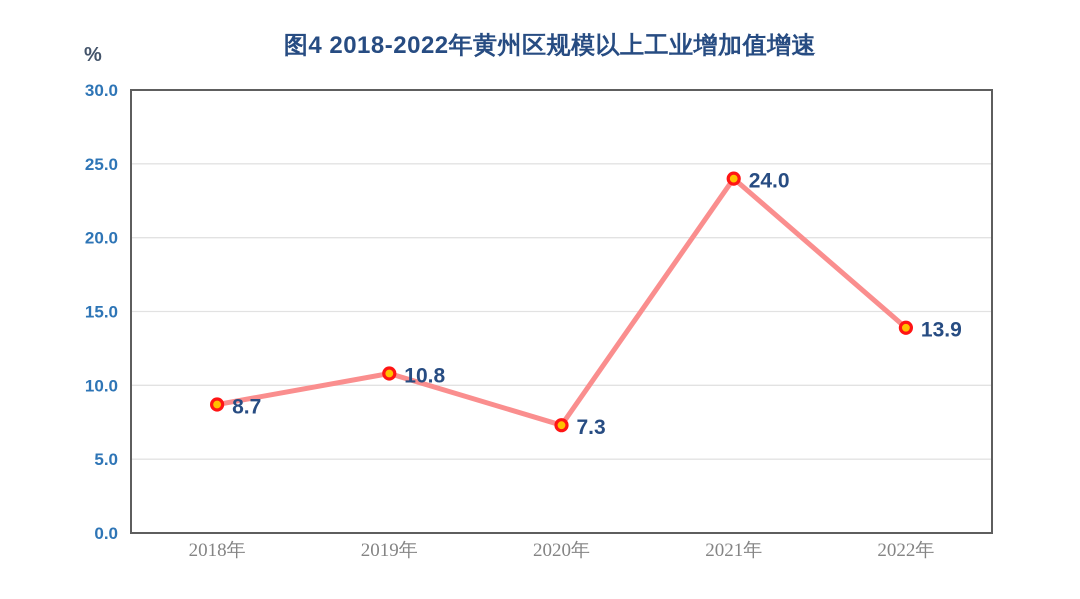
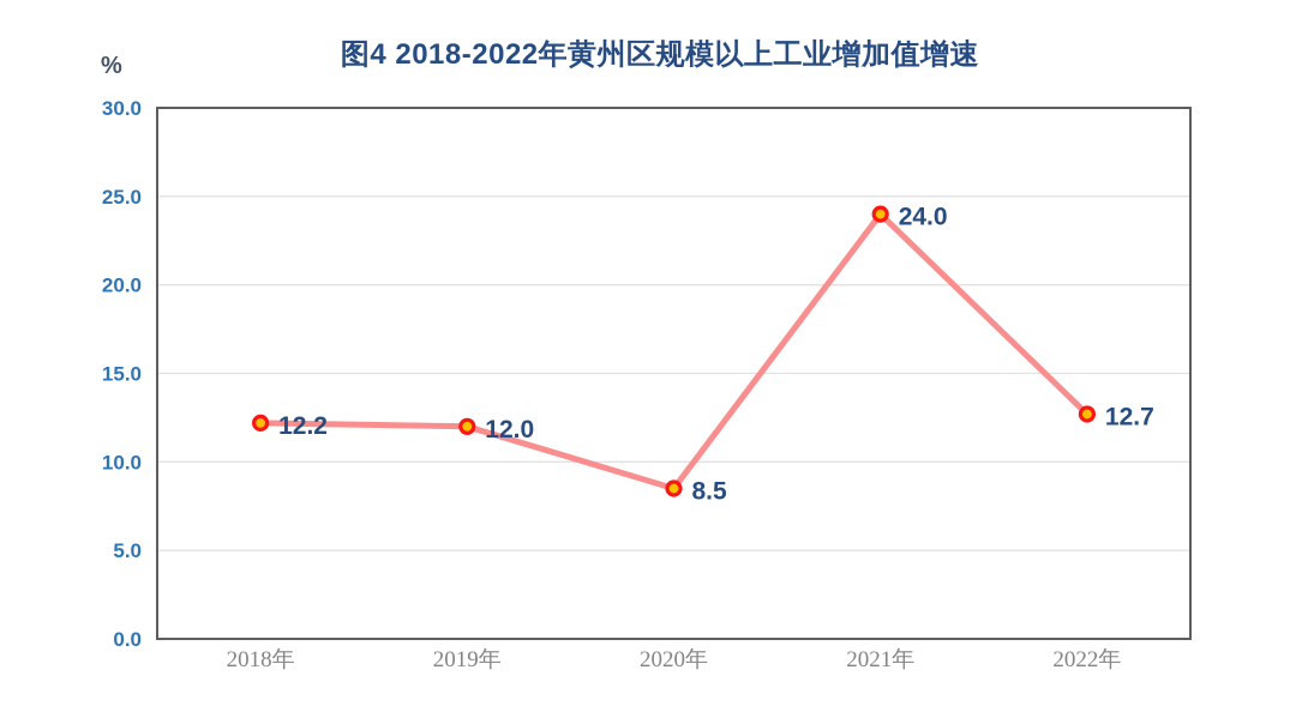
2018年: 8.7 -> 12.2
2019年: 10.8 -> 12.0
2020年: 7.3 -> 8.5
2022年: 13.9 -> 12.7
